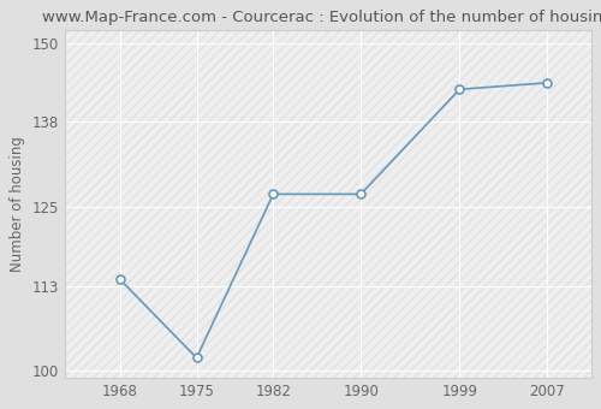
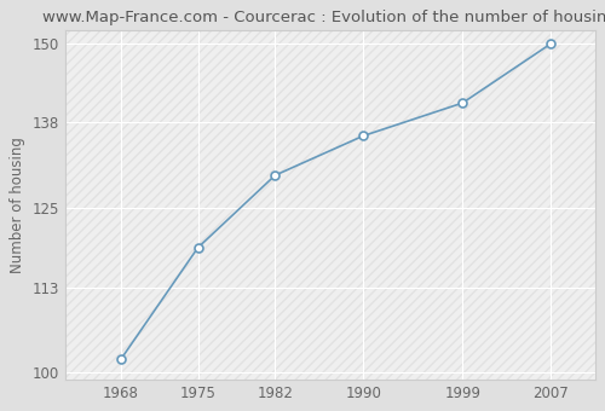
1968: 114 -> 102
1975: 102 -> 119
1982: 127 -> 130
1990: 127 -> 136
1999: 143 -> 141
2007: 144 -> 150
